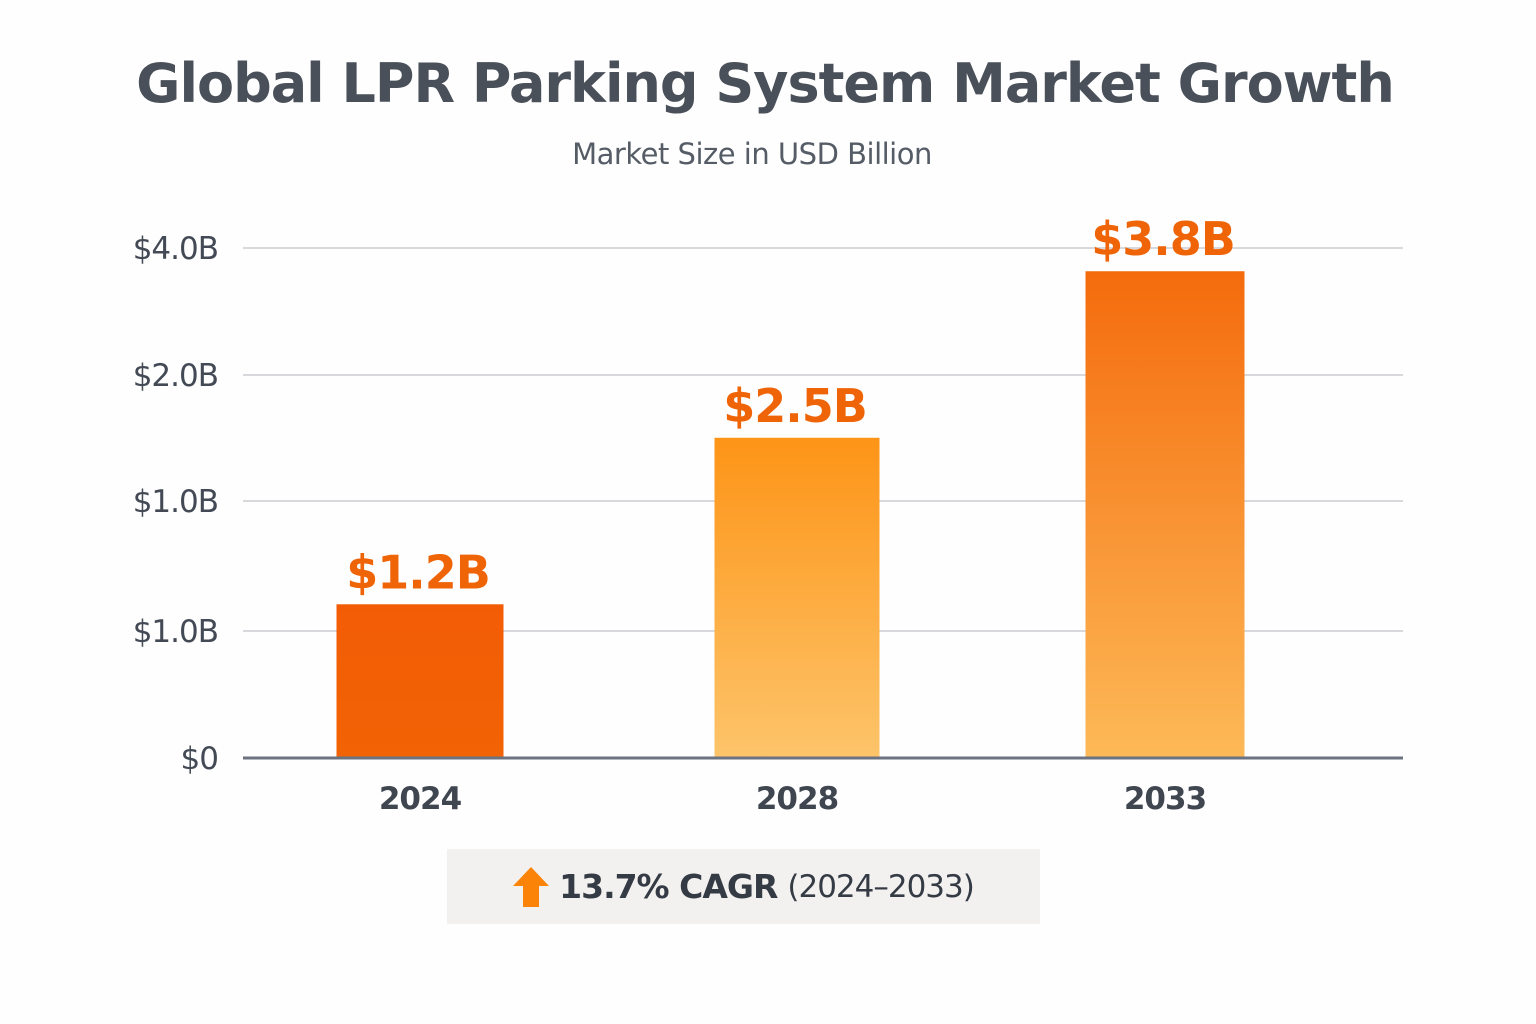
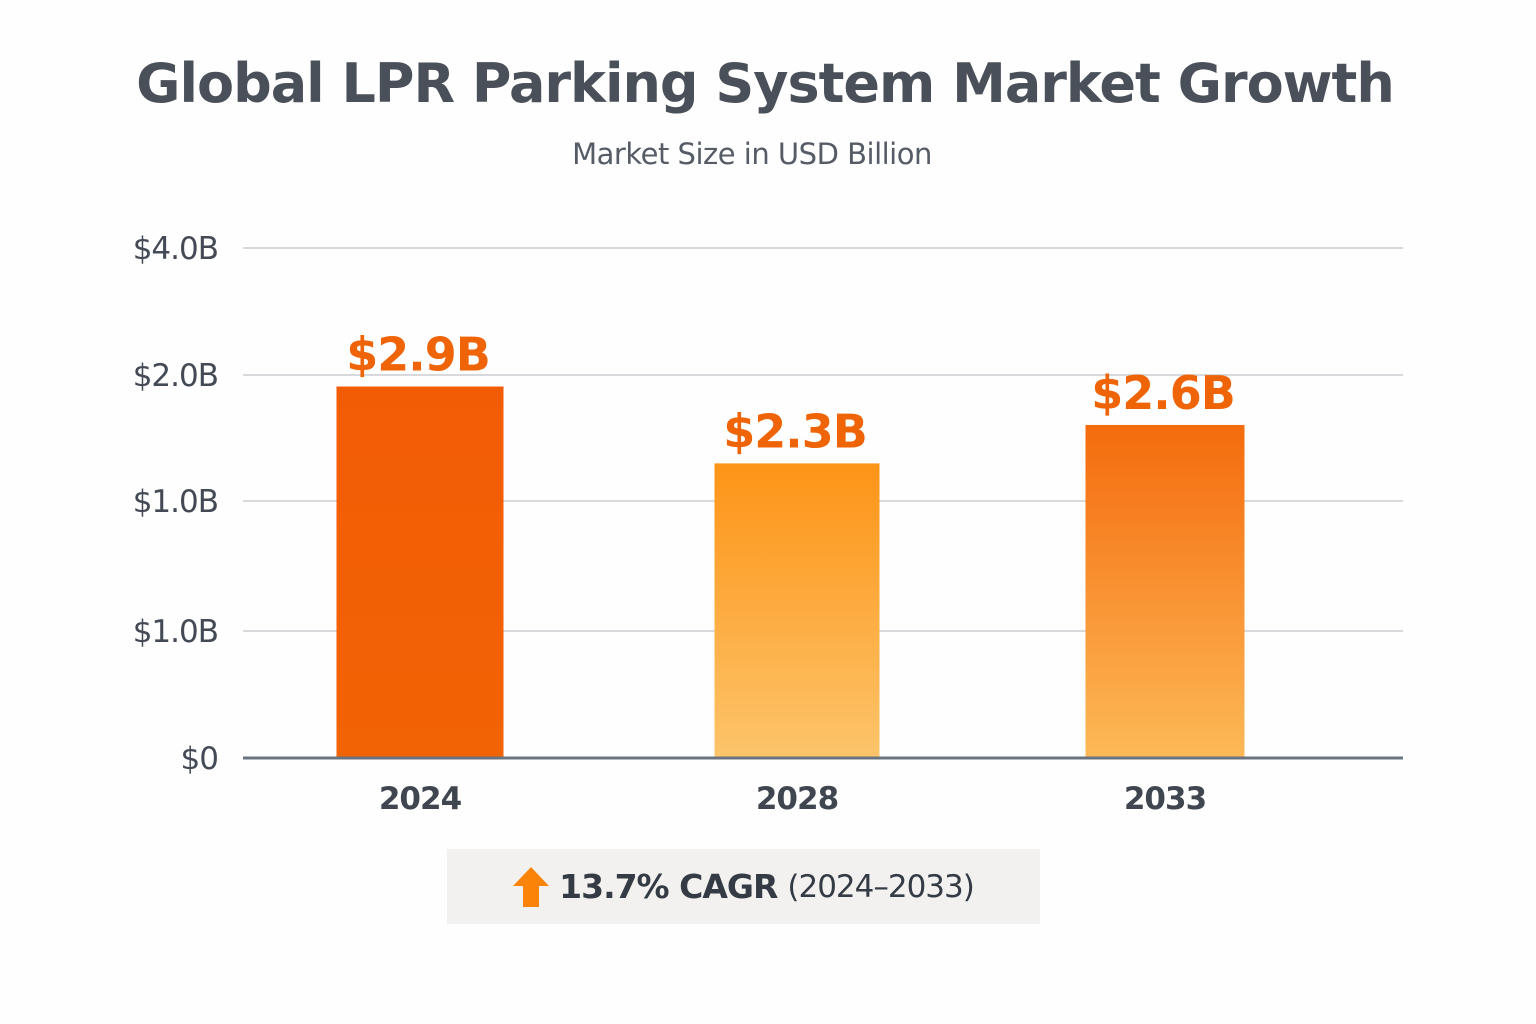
2024: $1.2B -> $2.9B
2028: $2.5B -> $2.3B
2033: $3.8B -> $2.6B
